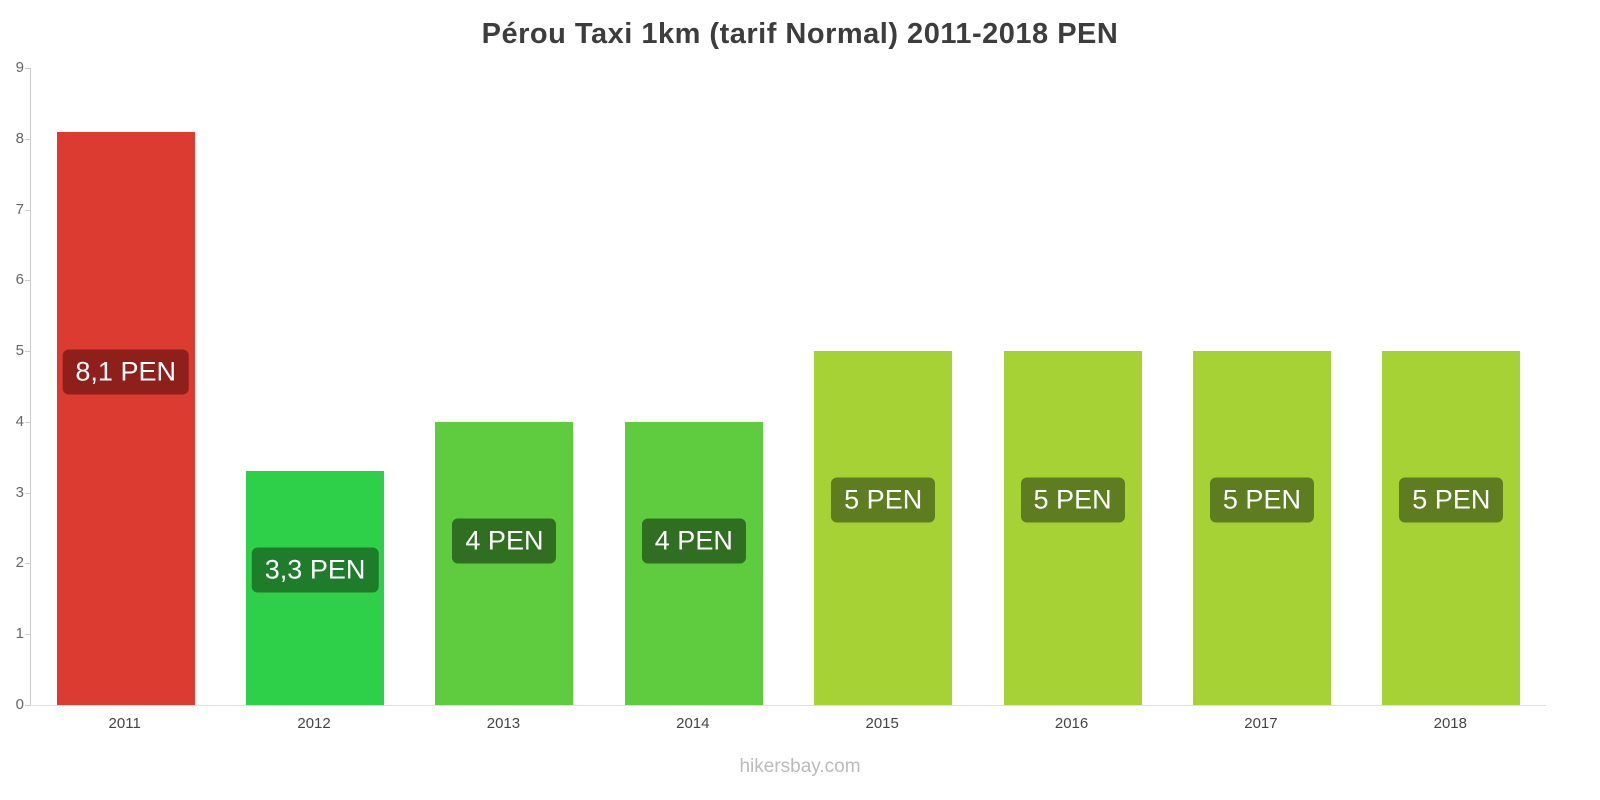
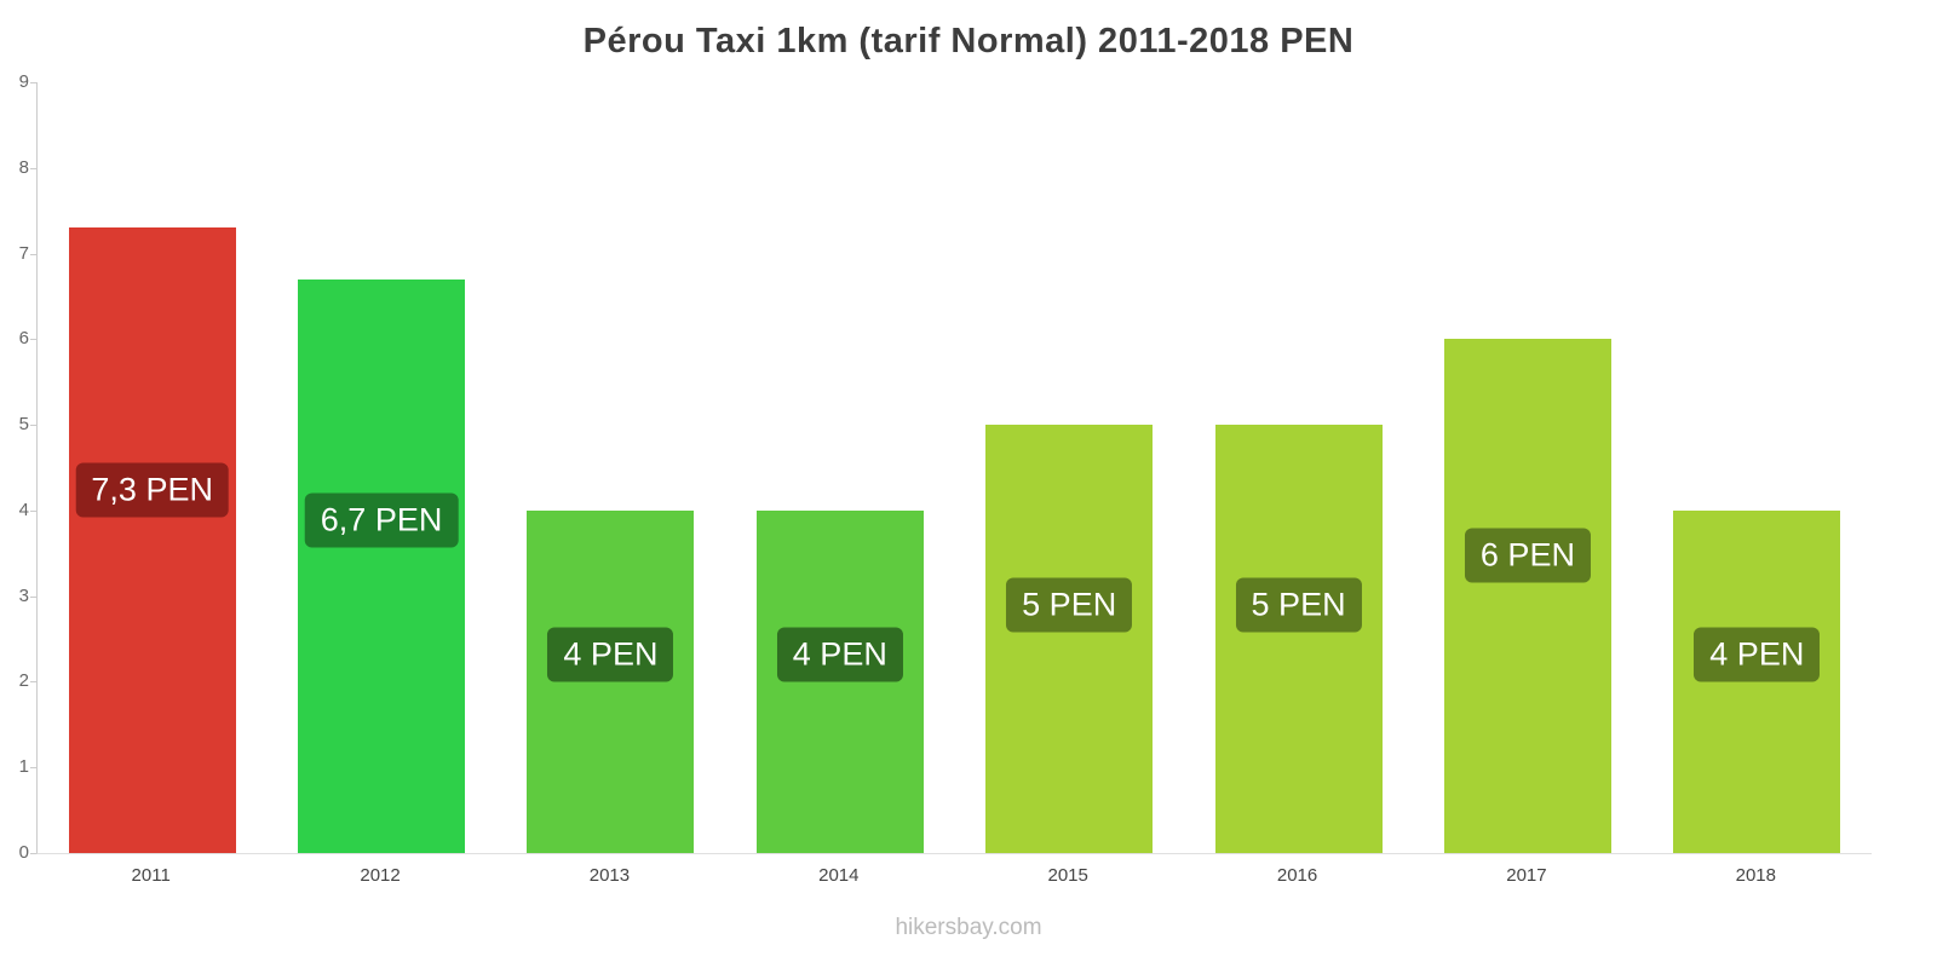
2011: 8,1 -> 7,3
2012: 3,3 -> 6,7
2017: 5 -> 6
2018: 5 -> 4
